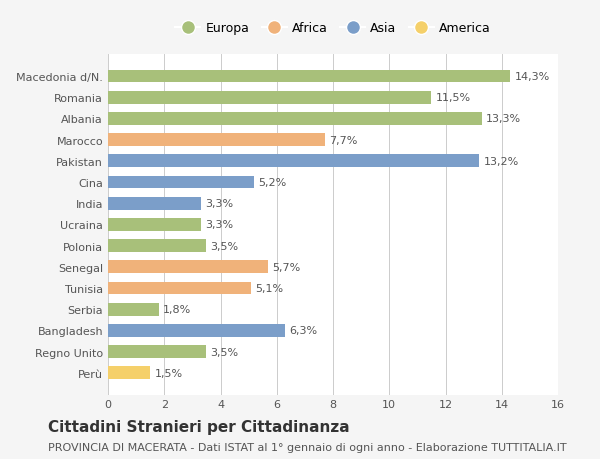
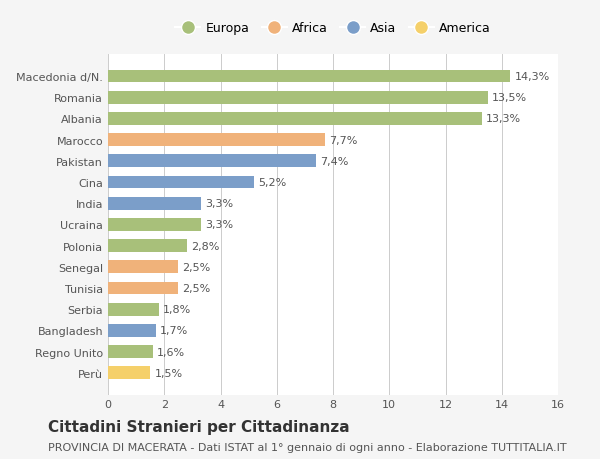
Romania: 11,5% -> 13,5%
Pakistan: 13,2% -> 7,4%
Polonia: 3,5% -> 2,8%
Senegal: 5,7% -> 2,5%
Tunisia: 5,1% -> 2,5%
Bangladesh: 6,3% -> 1,7%
Regno Unito: 3,5% -> 1,6%
